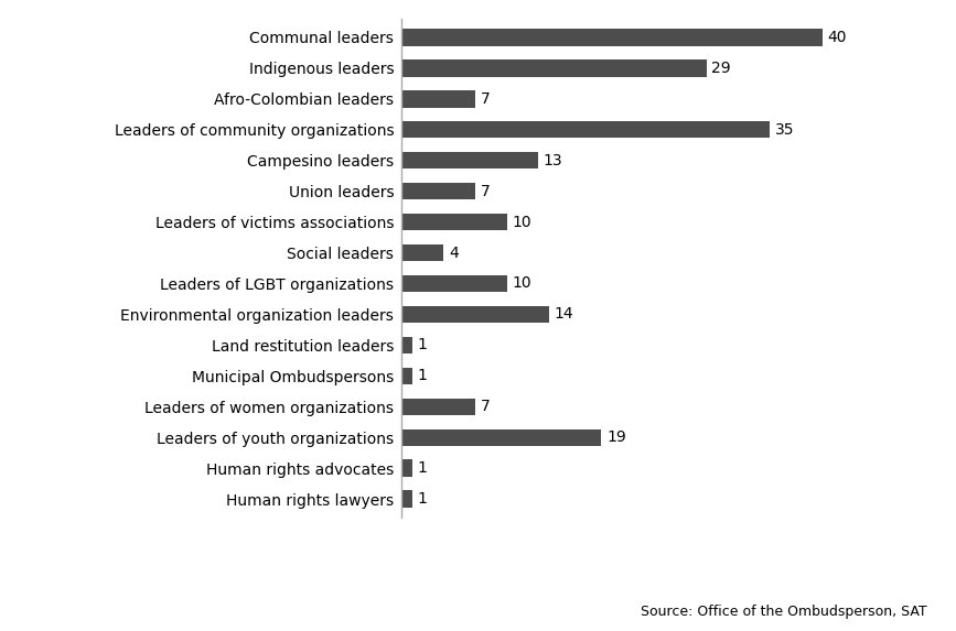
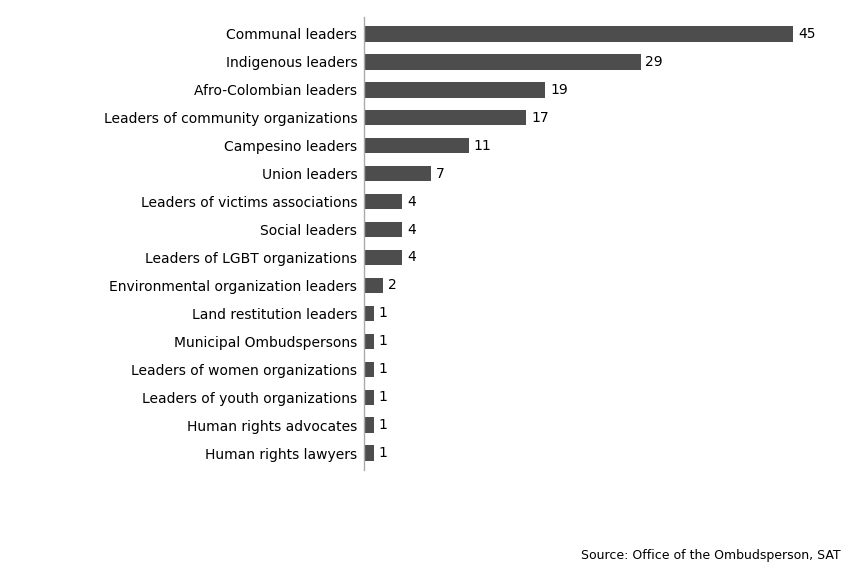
Communal leaders: 40 -> 45
Afro-Colombian leaders: 7 -> 19
Leaders of community organizations: 35 -> 17
Campesino leaders: 13 -> 11
Leaders of victims associations: 10 -> 4
Leaders of LGBT organizations: 10 -> 4
Environmental organization leaders: 14 -> 2
Leaders of women organizations: 7 -> 1
Leaders of youth organizations: 19 -> 1
